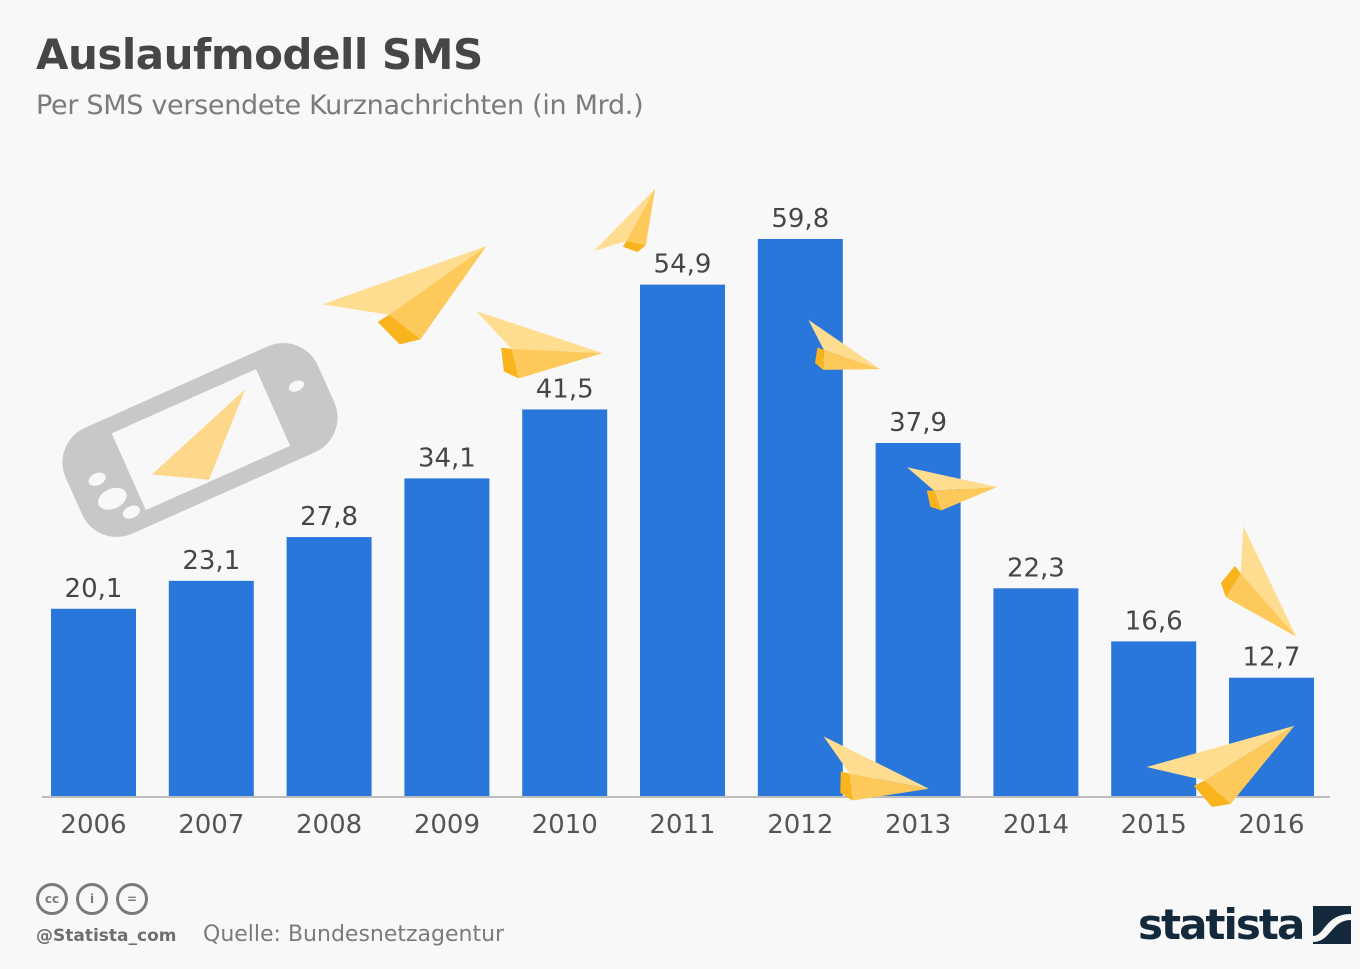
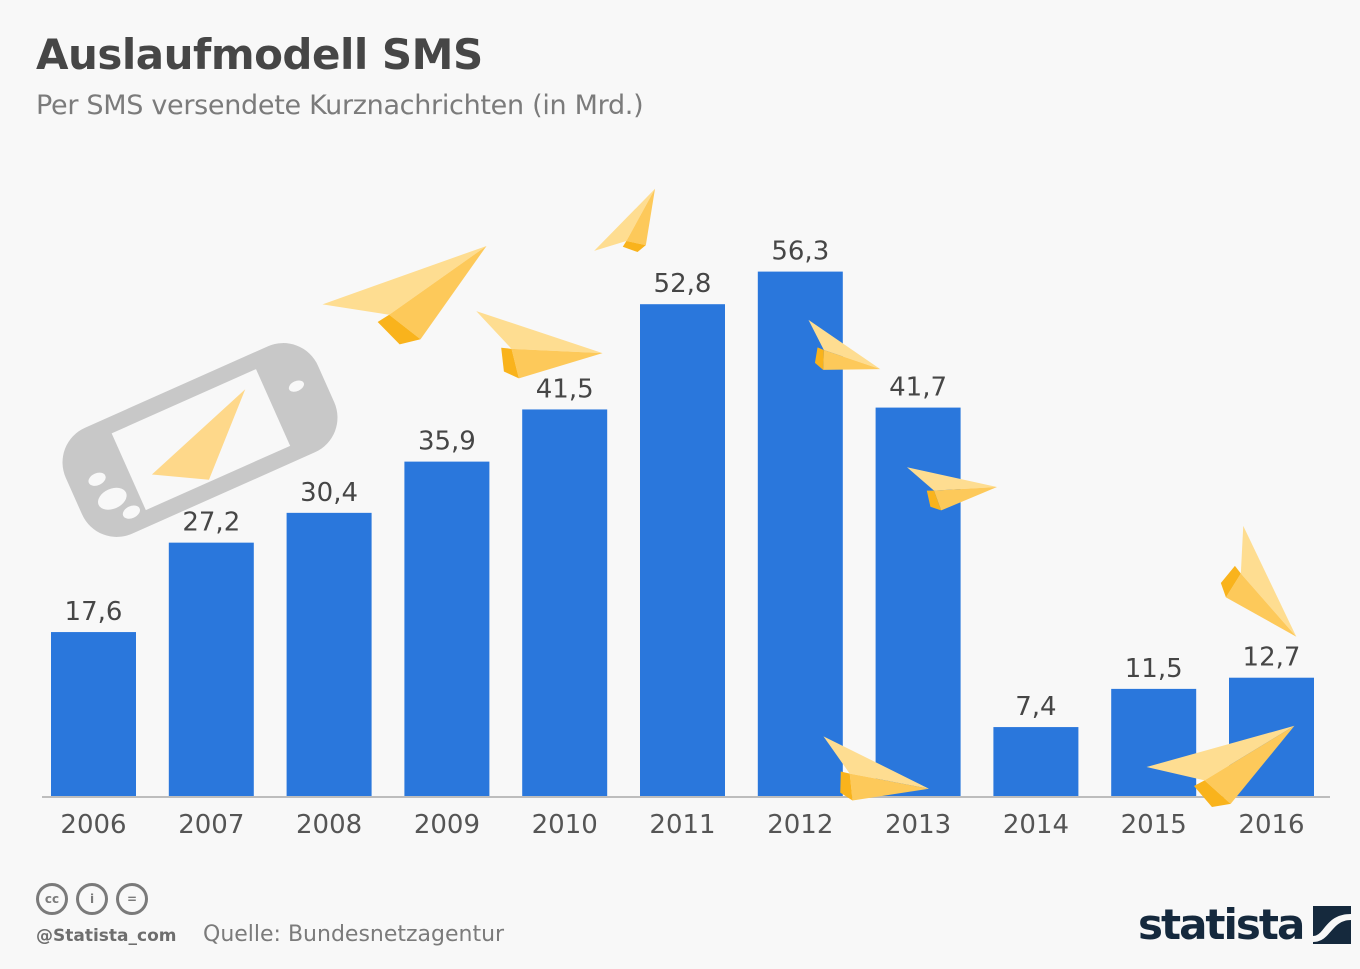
2006: 20,1 -> 17,6
2007: 23,1 -> 27,2
2008: 27,8 -> 30,4
2009: 34,1 -> 35,9
2011: 54,9 -> 52,8
2012: 59,8 -> 56,3
2013: 37,9 -> 41,7
2014: 22,3 -> 7,4
2015: 16,6 -> 11,5
